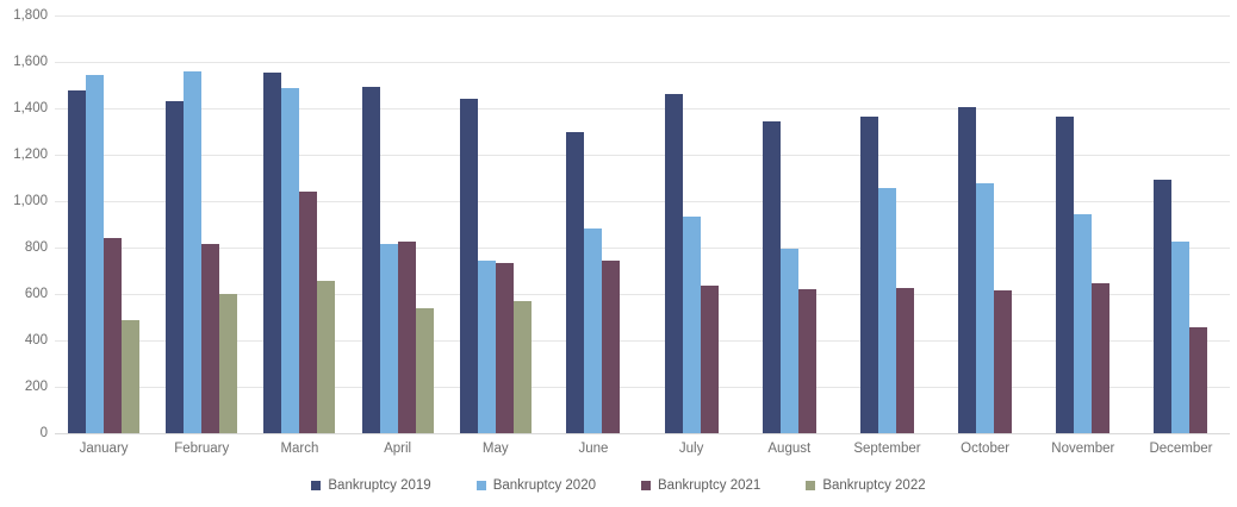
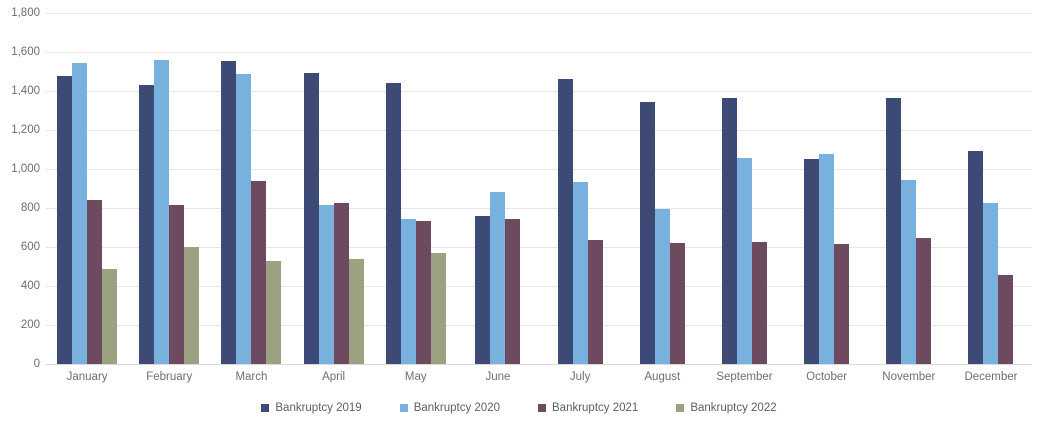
Bankruptcy 2021/March: 1040 -> 940
Bankruptcy 2022/March: 660 -> 530
Bankruptcy 2019/June: 1300 -> 760
Bankruptcy 2019/October: 1400 -> 1050
